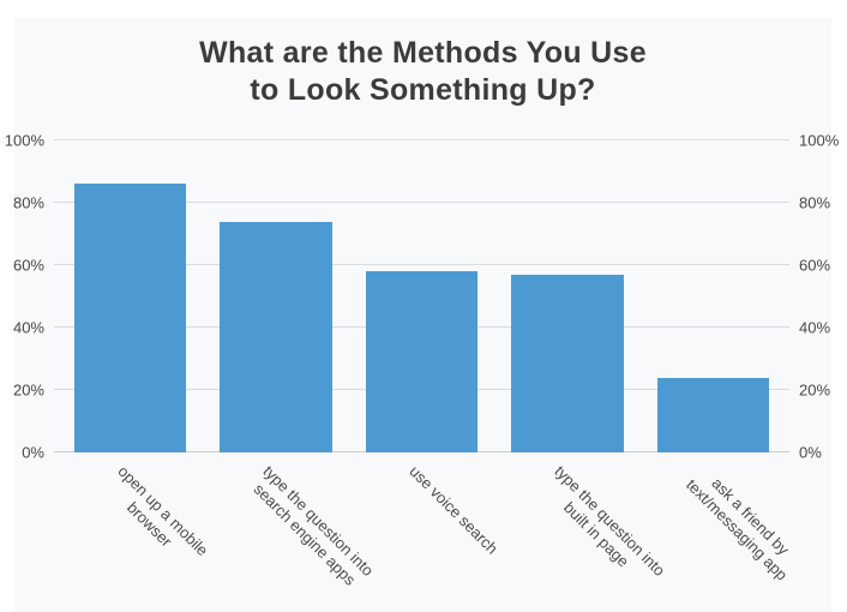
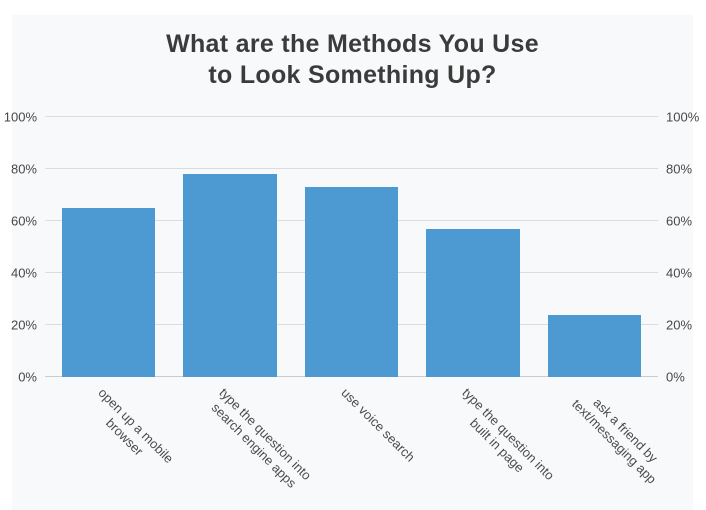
open up a mobile browser: 86% -> 65%
type the question into search engine apps: 74% -> 78%
use voice search: 58% -> 73%
